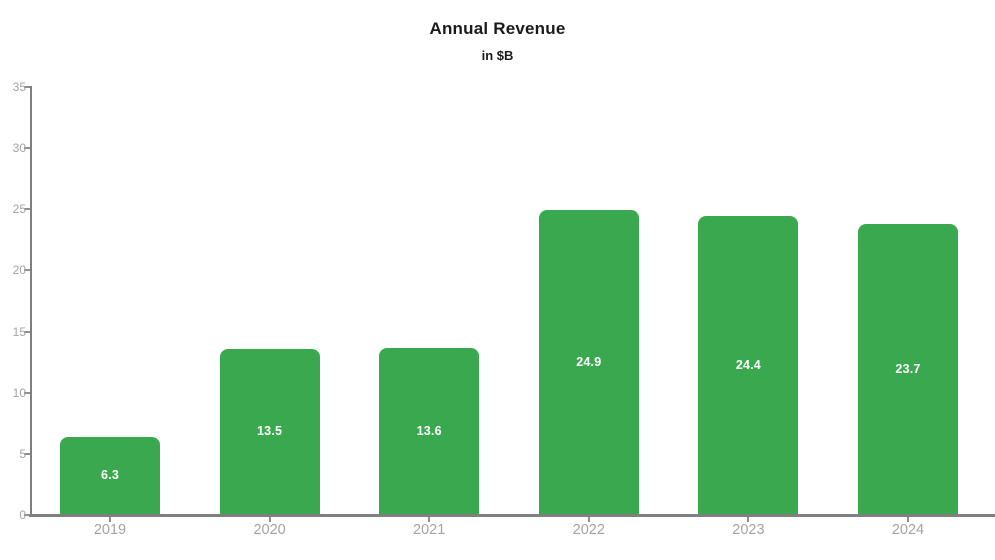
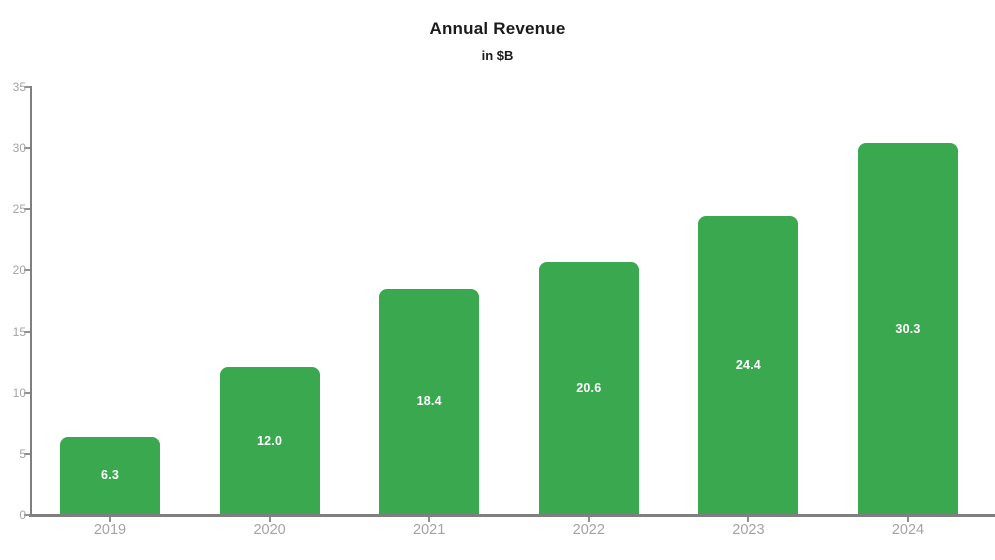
2020: 13.5 -> 12.0
2021: 13.6 -> 18.4
2022: 24.9 -> 20.6
2024: 23.7 -> 30.3
